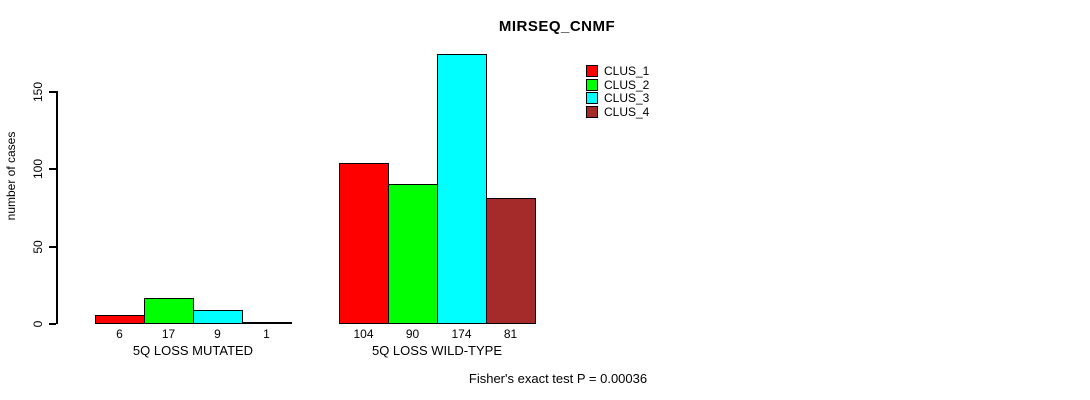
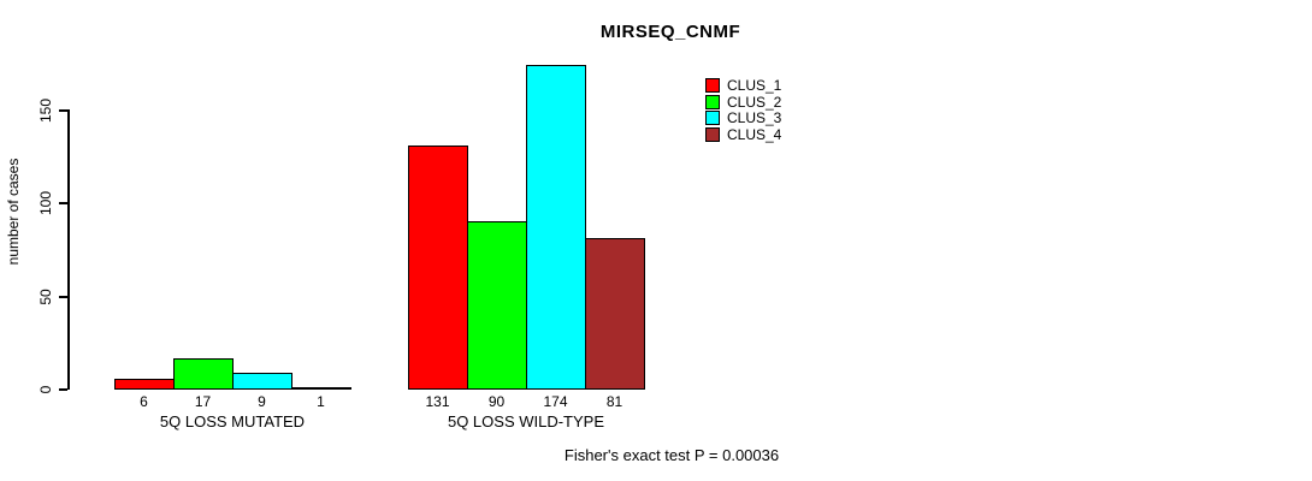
CLUS_1/5Q LOSS WILD-TYPE: 104 -> 131
